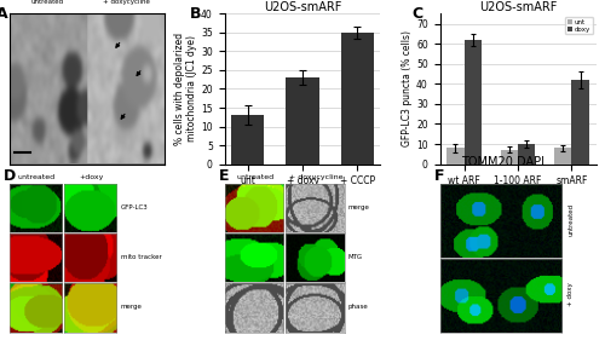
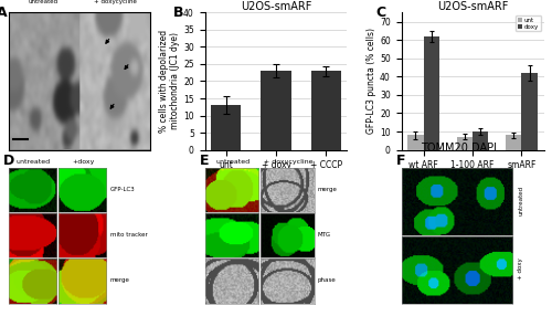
+ CCCP: 35 -> 23
